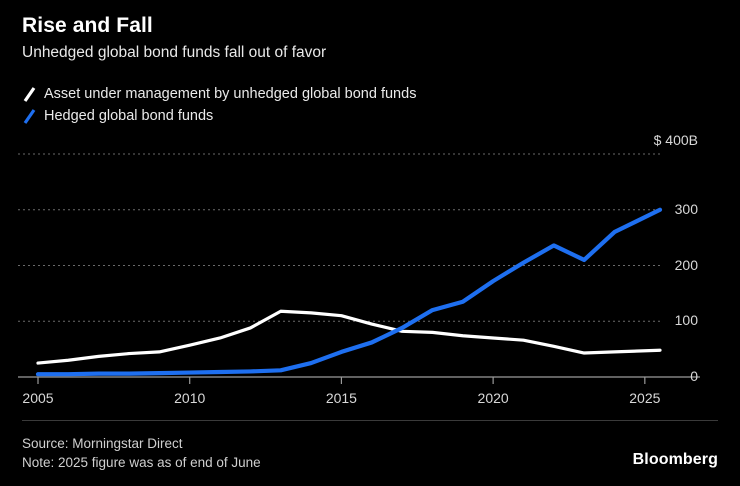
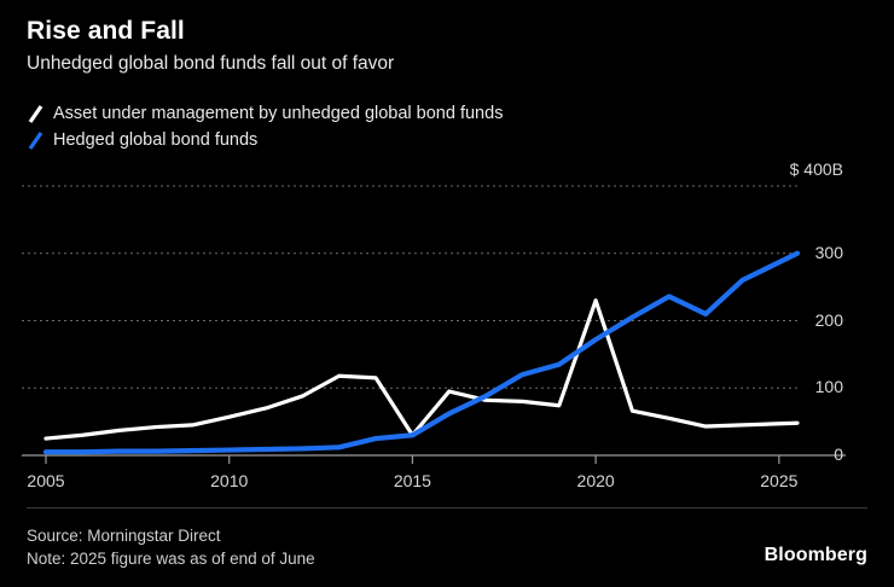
Asset under management by unhedged global bond funds/2015: 110 -> 30
Hedged global bond funds/2015: 40 -> 30
Asset under management by unhedged global bond funds/2020: 70 -> 230
